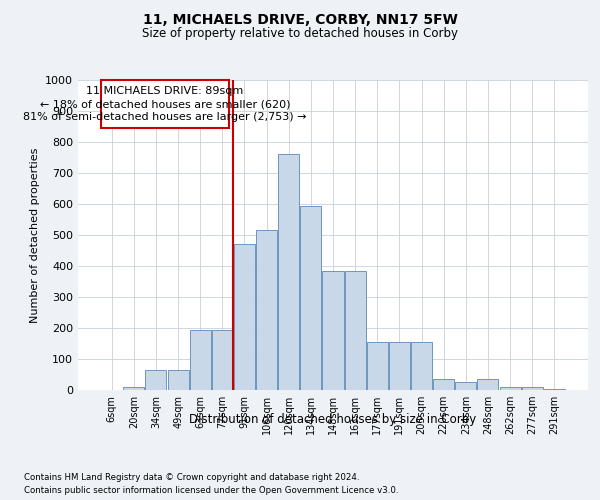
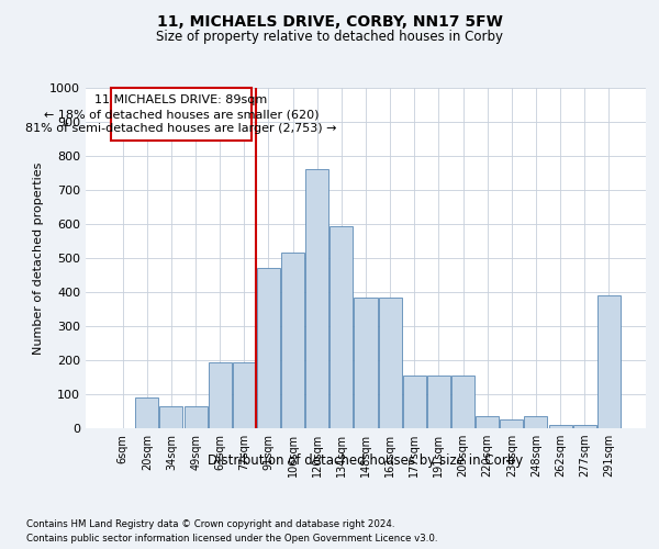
20sqm: 10 -> 90
291sqm: 3 -> 390
